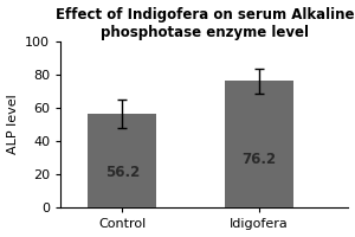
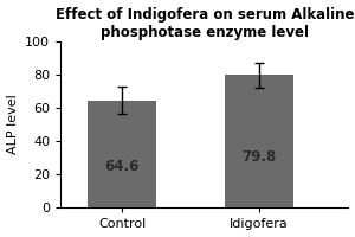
Control: 56.2 -> 64.6
Idigofera: 76.2 -> 79.8
